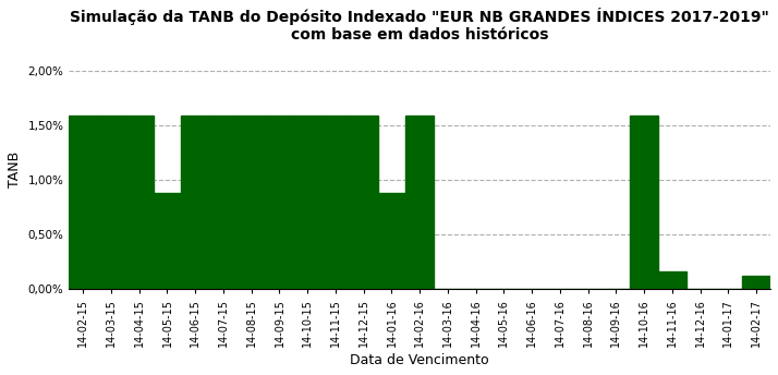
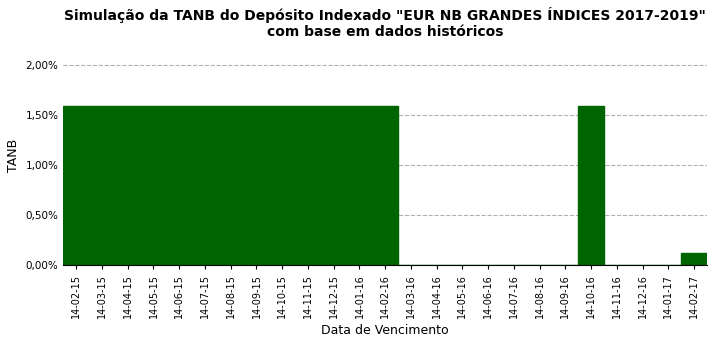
14-05-15: 0,88% -> 1,58%
14-01-16: 0,88% -> 1,58%
14-11-16: 0,16% -> 0,01%
